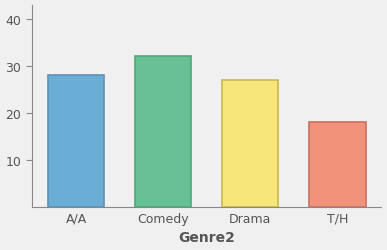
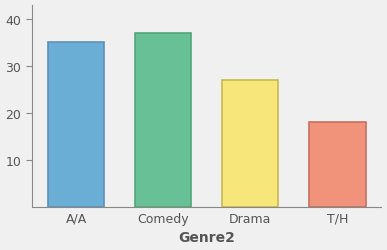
A/A: 28 -> 35
Comedy: 32 -> 37
